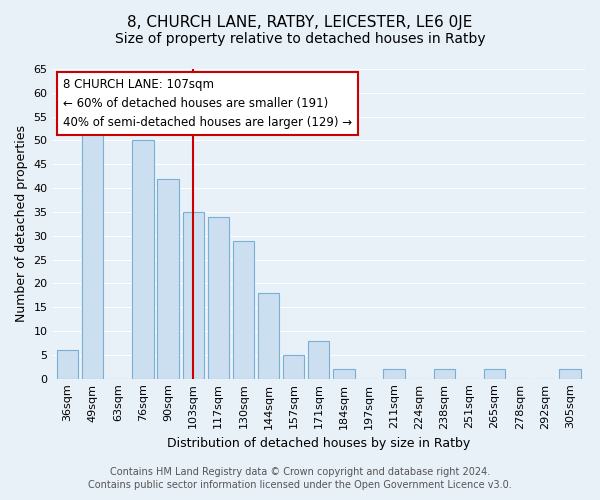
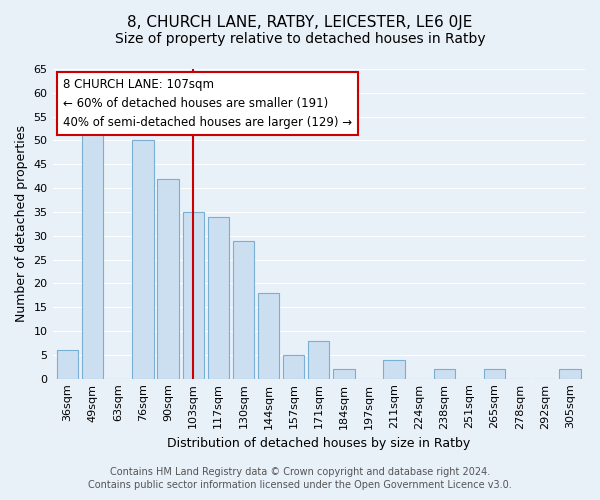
211sqm: 2 -> 4
